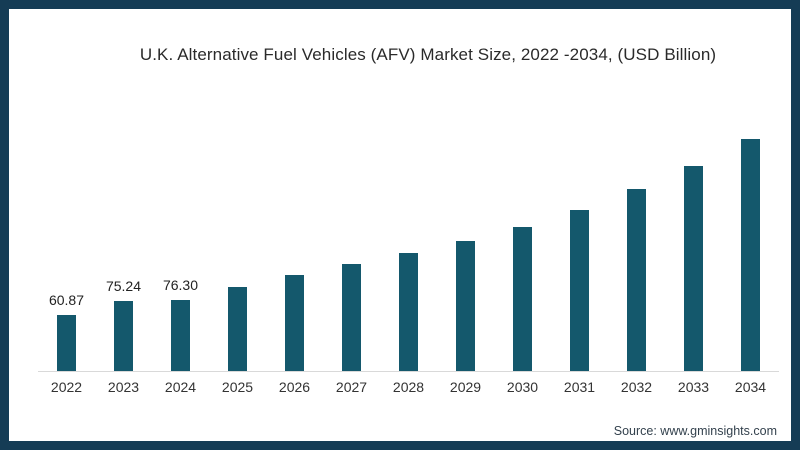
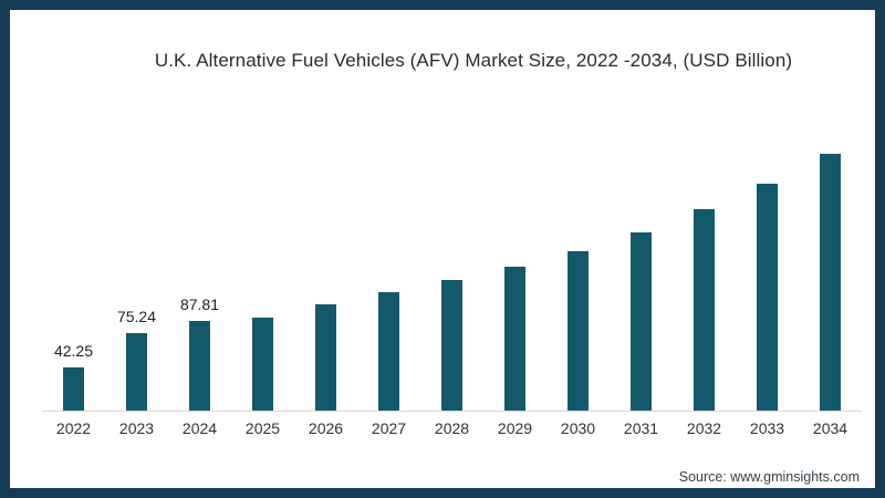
2022: 60.87 -> 42.25
2024: 76.30 -> 87.81
